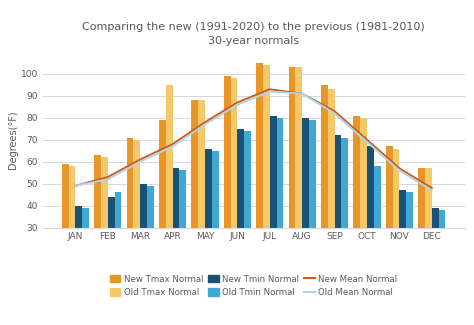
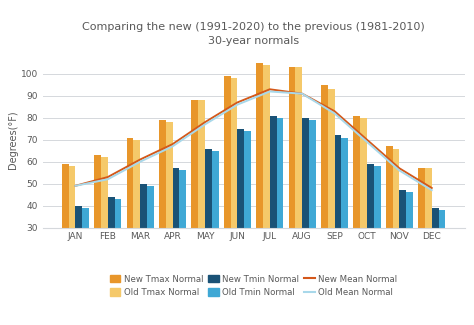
Old Tmin Normal/FEB: 46 -> 43
Old Tmax Normal/APR: 95 -> 78
New Tmin Normal/OCT: 67 -> 59
